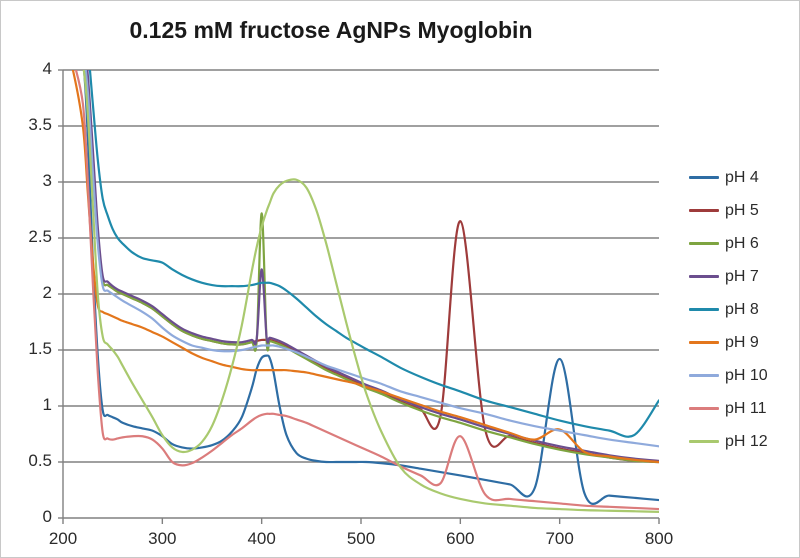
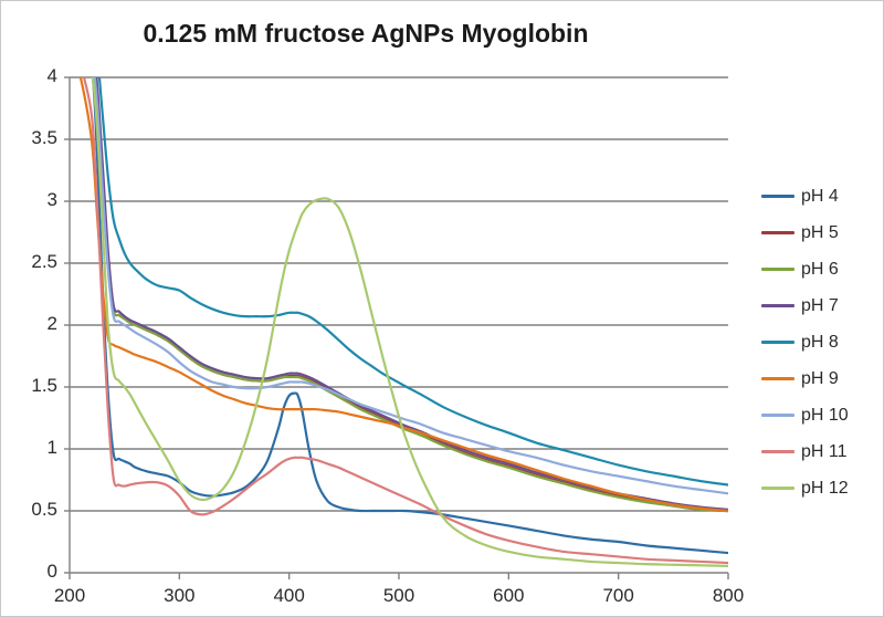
pH 6/400: 2.72 -> 1.58
pH 7/400: 2.22 -> 1.61
pH 5/600: 2.65 -> 0.86
pH 11/600: 0.73 -> 0.26
pH 4/700: 1.42 -> 0.25
pH 9/700: 0.79 -> 0.64
pH 8/800: 1.05 -> 0.71
